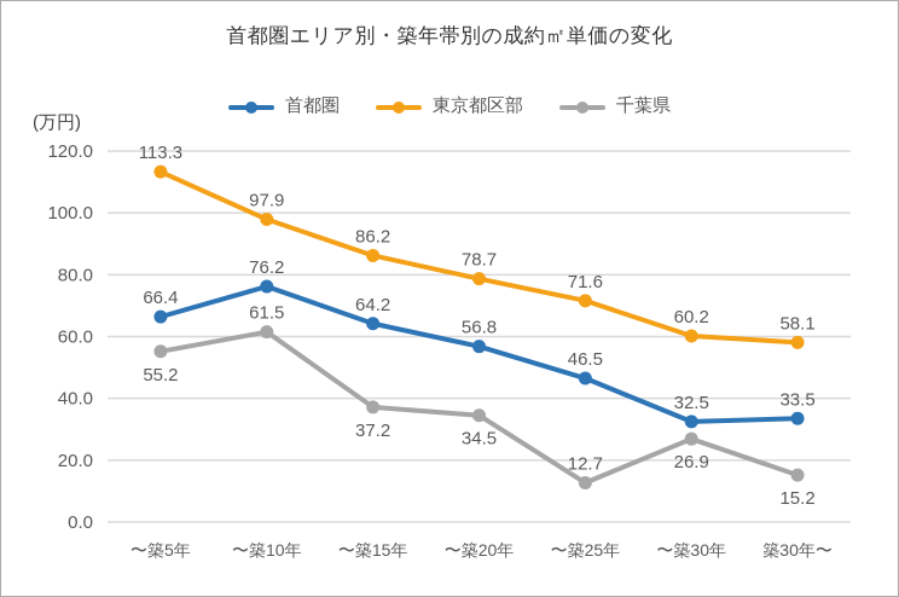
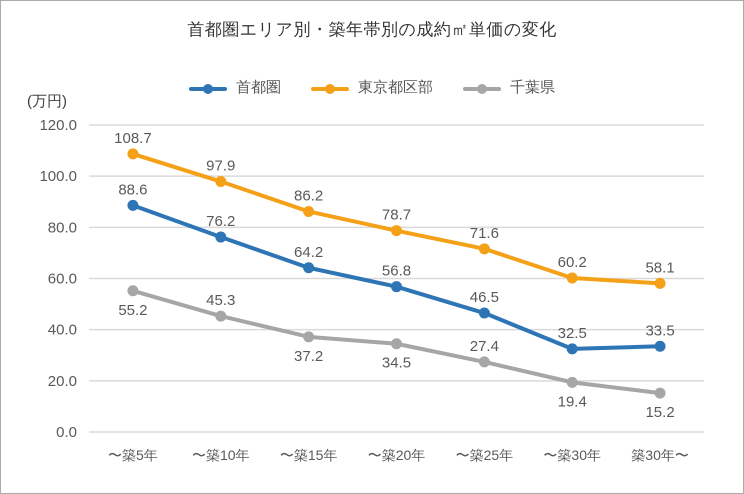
首都圏/〜築5年: 66.4 -> 88.6
東京都区部/〜築5年: 113.3 -> 108.7
千葉県/〜築10年: 61.5 -> 45.3
千葉県/〜築25年: 12.7 -> 27.4
千葉県/〜築30年: 26.9 -> 19.4
